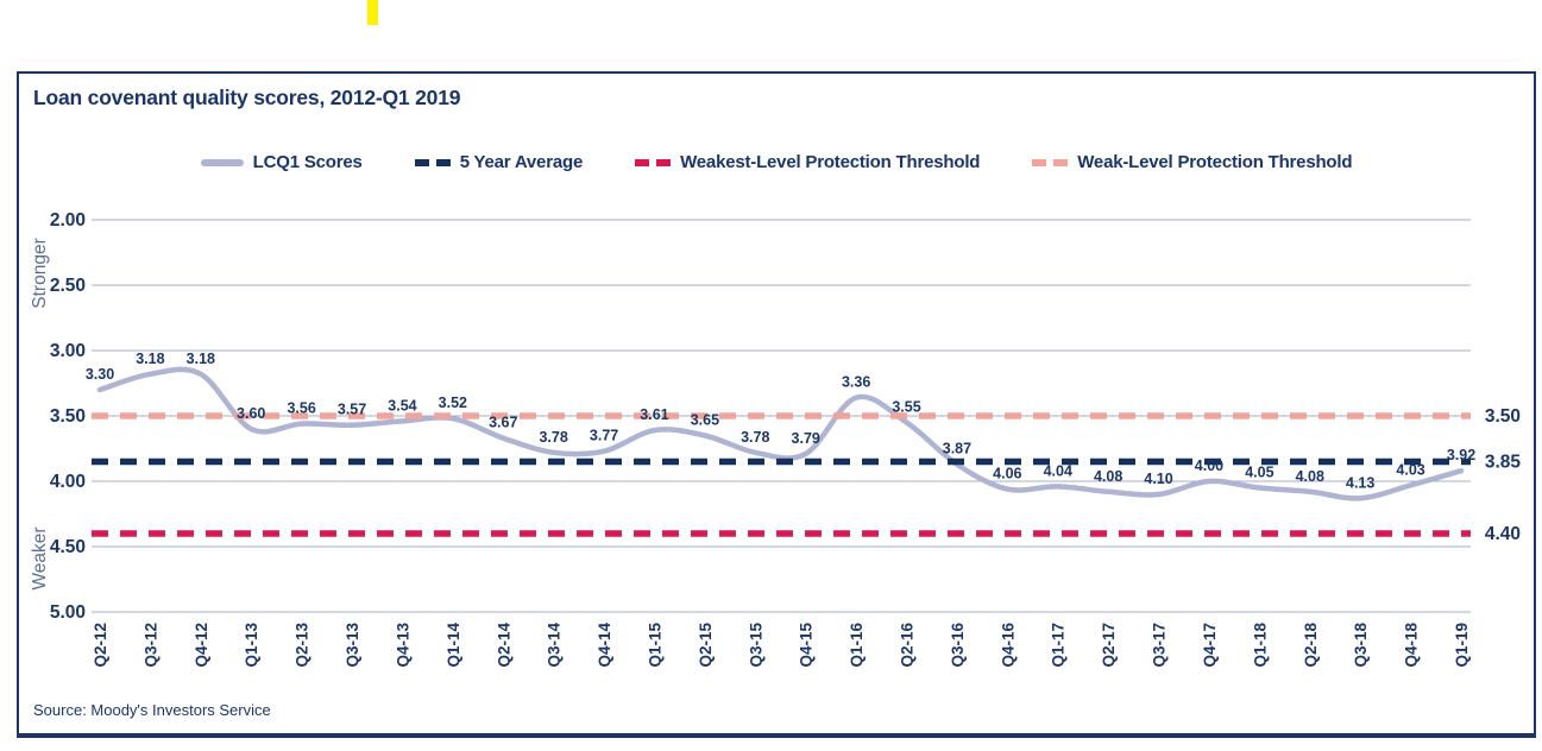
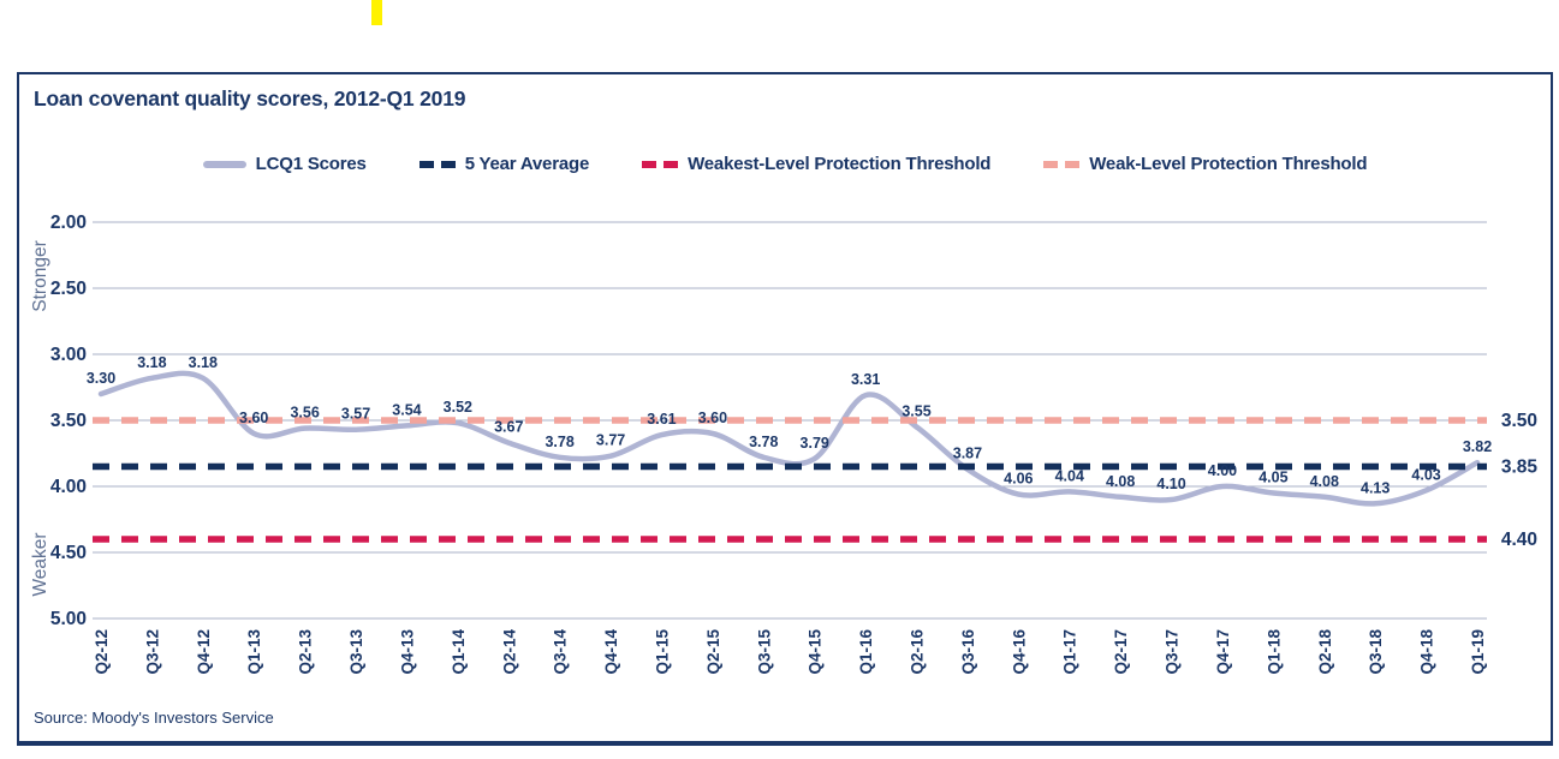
Q2-15: 3.65 -> 3.60
Q1-16: 3.36 -> 3.31
Q1-19: 3.92 -> 3.82
